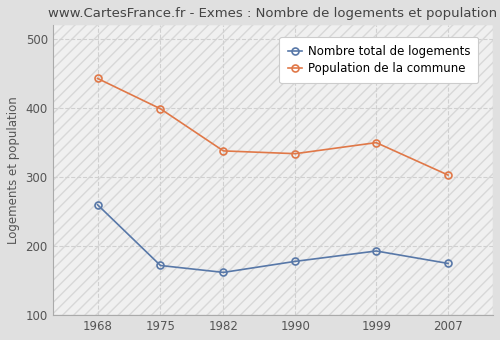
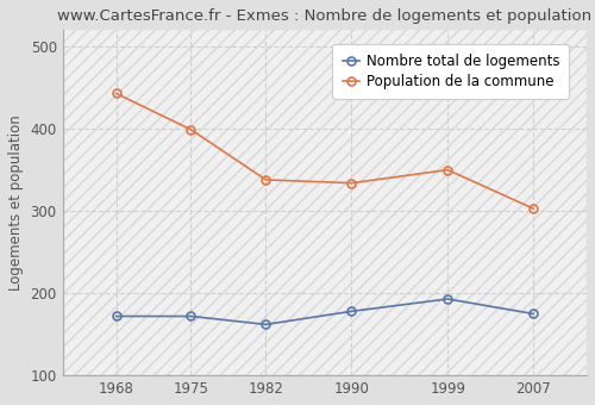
Nombre total de logements/1968: 260 -> 172
